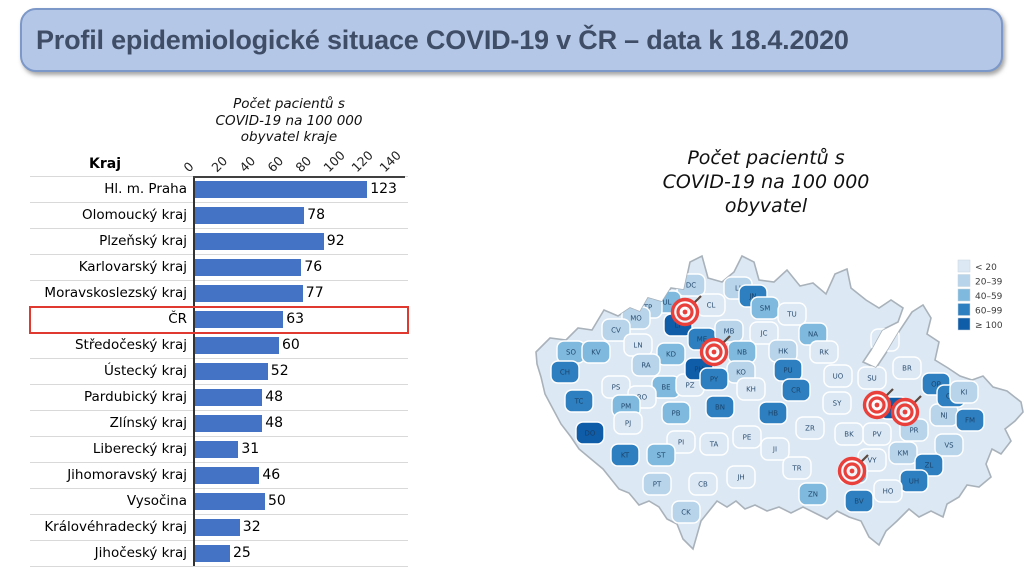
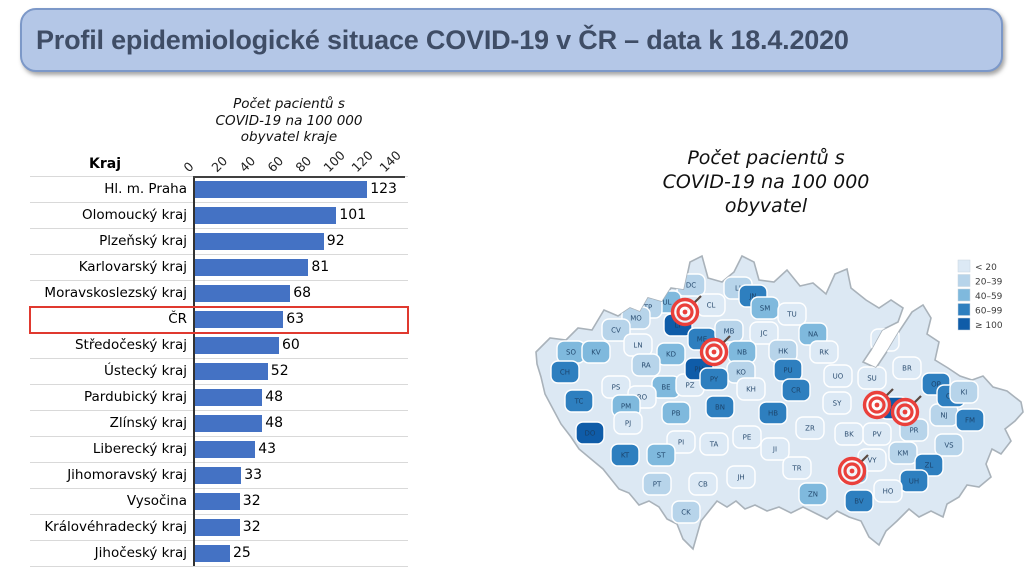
Počet pacientů s COVID-19 na 100 000 obyvatel kraje/Olomoucký kraj: 78 -> 101
Počet pacientů s COVID-19 na 100 000 obyvatel kraje/Karlovarský kraj: 76 -> 81
Počet pacientů s COVID-19 na 100 000 obyvatel kraje/Moravskoslezský kraj: 77 -> 68
Počet pacientů s COVID-19 na 100 000 obyvatel kraje/Liberecký kraj: 31 -> 43
Počet pacientů s COVID-19 na 100 000 obyvatel kraje/Jihomoravský kraj: 46 -> 33
Počet pacientů s COVID-19 na 100 000 obyvatel kraje/Vysočina: 50 -> 32
